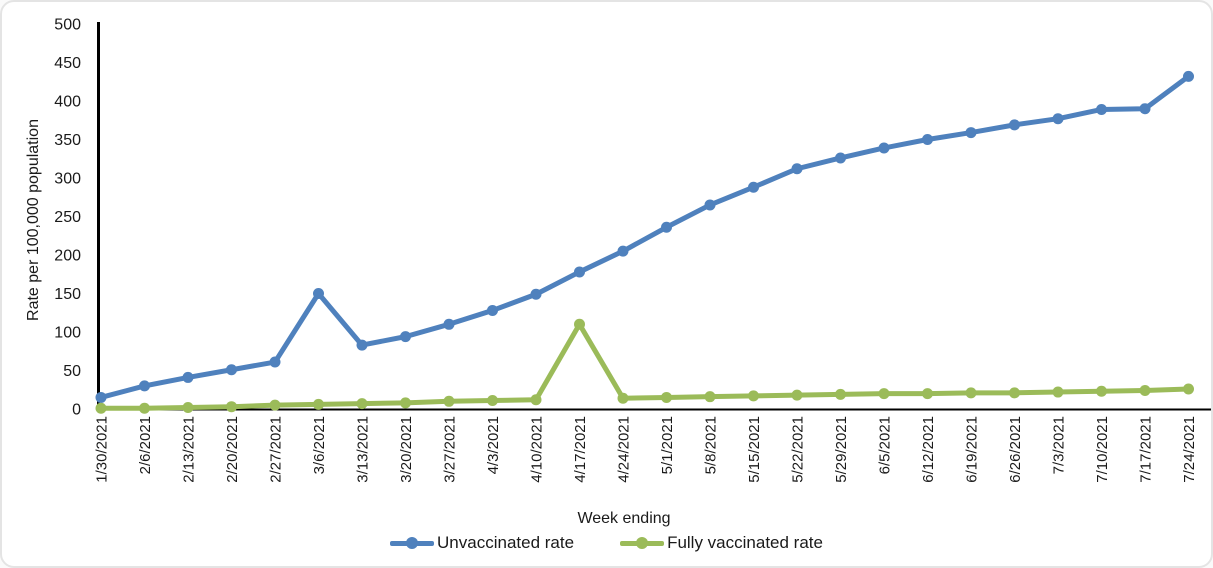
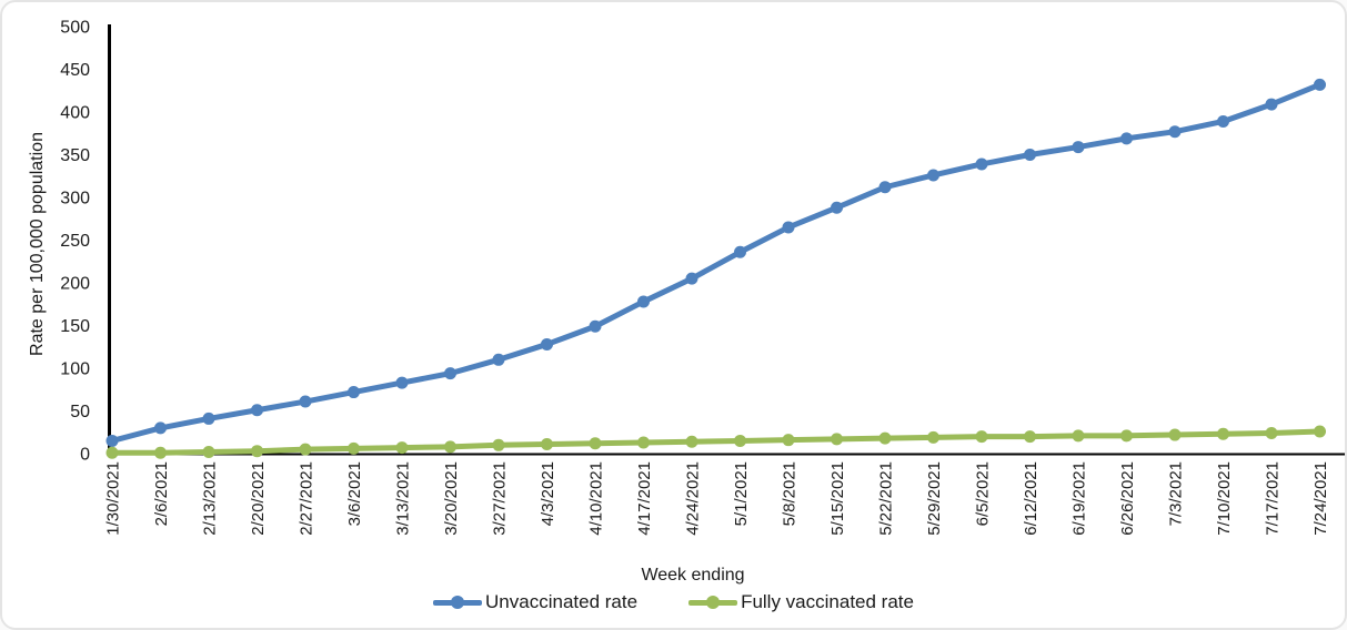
Unvaccinated rate/3/6/2021: 150 -> 70
Fully vaccinated rate/4/17/2021: 110 -> 10
Unvaccinated rate/7/17/2021: 390 -> 410
